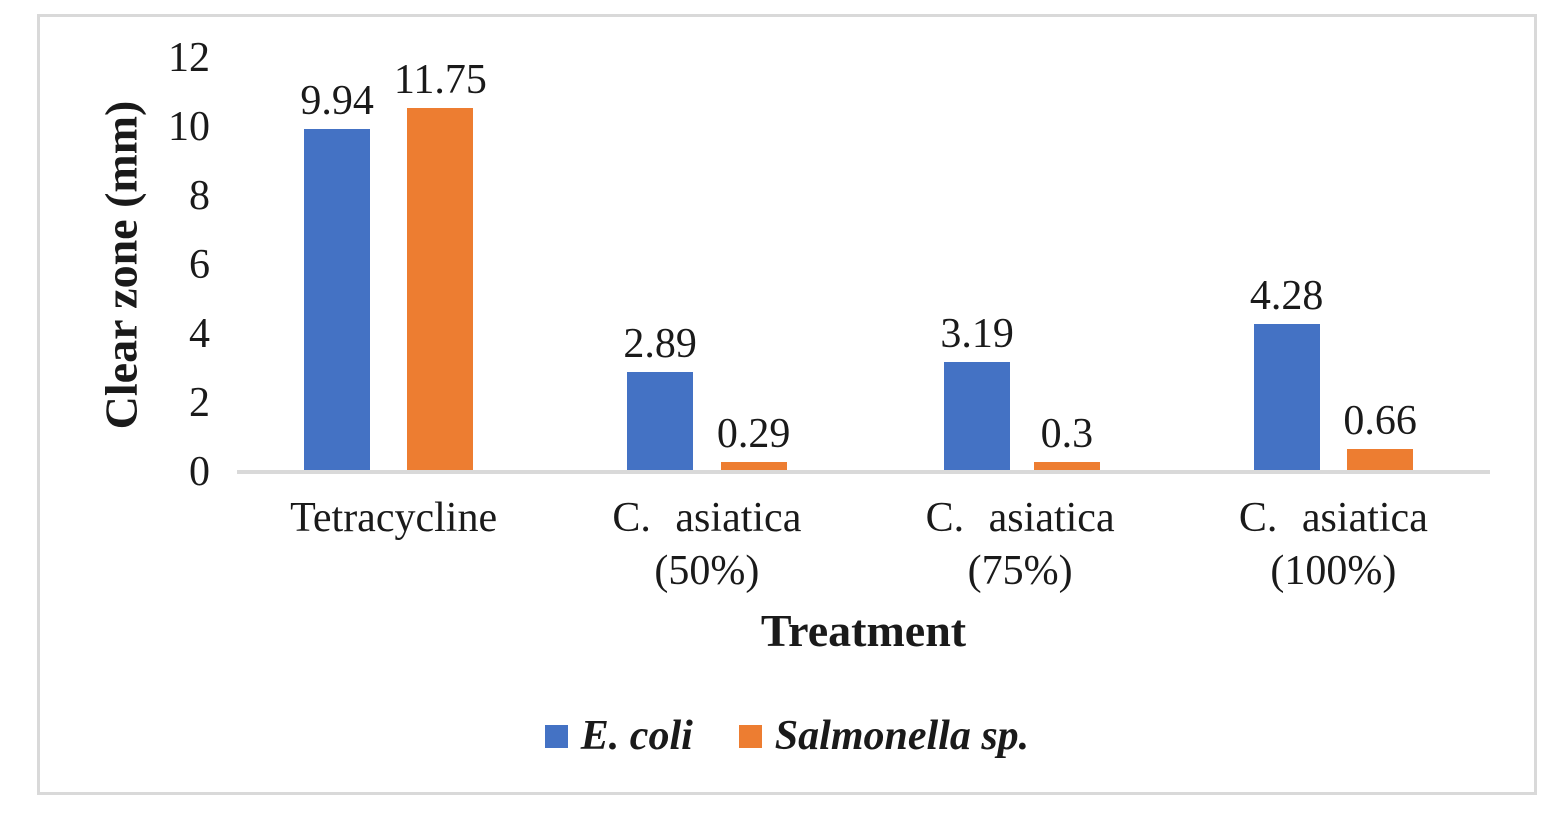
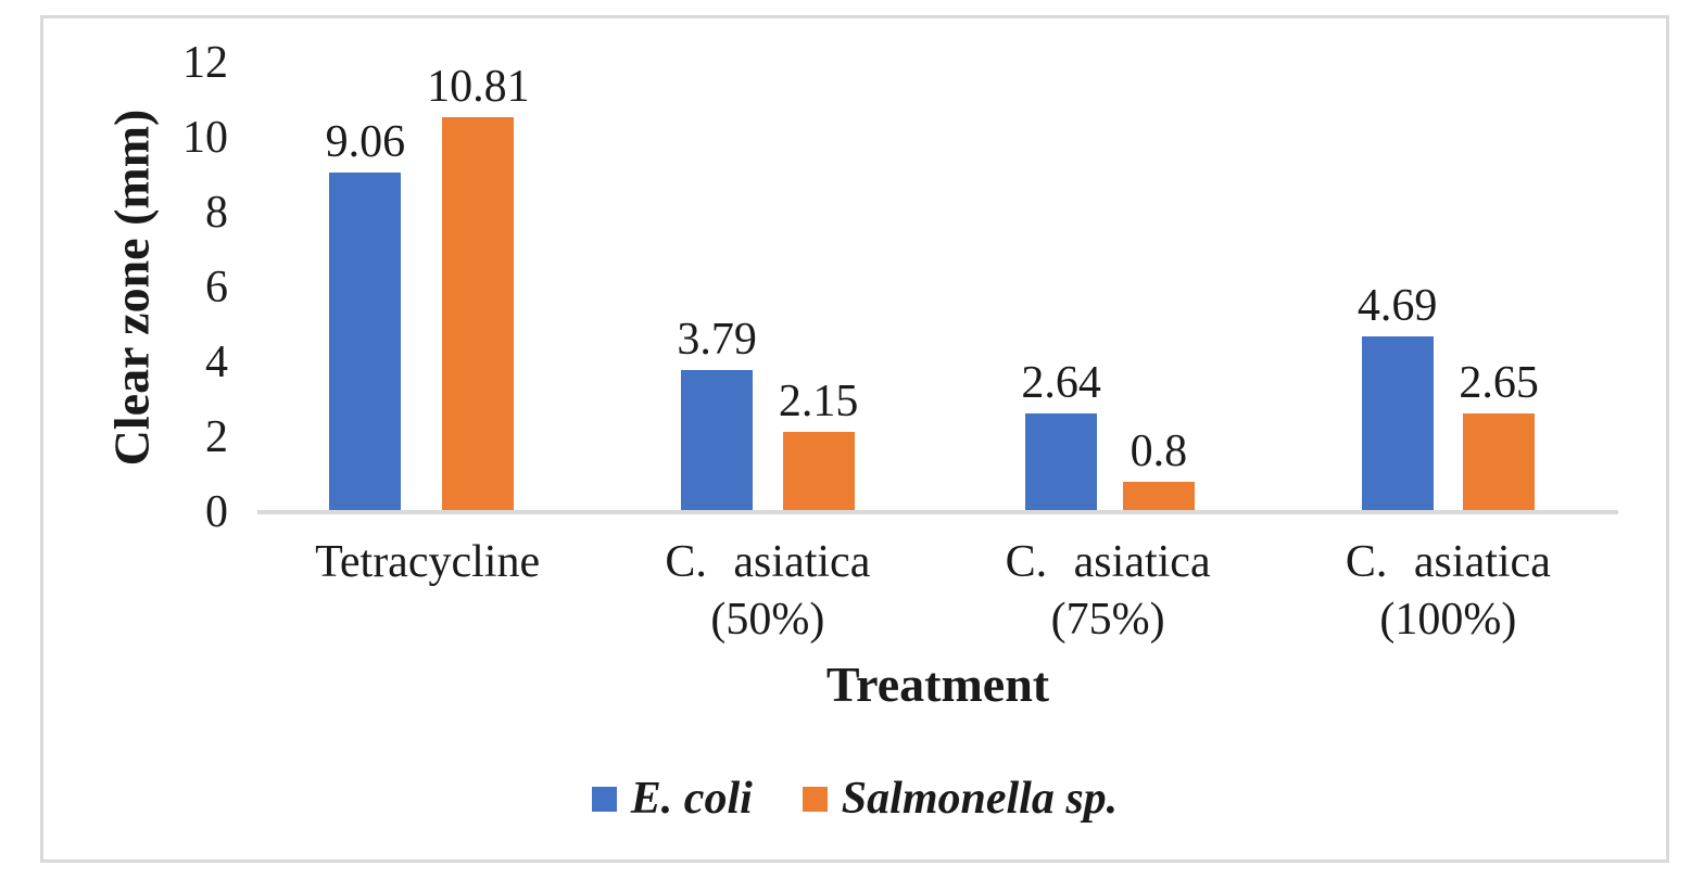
E. coli/Tetracycline: 9.94 -> 9.06
Salmonella sp./Tetracycline: 11.75 -> 10.81
E. coli/C. asiatica (50%): 2.89 -> 3.79
Salmonella sp./C. asiatica (50%): 0.29 -> 2.15
E. coli/C. asiatica (75%): 3.19 -> 2.64
Salmonella sp./C. asiatica (75%): 0.3 -> 0.8
E. coli/C. asiatica (100%): 4.28 -> 4.69
Salmonella sp./C. asiatica (100%): 0.66 -> 2.65
